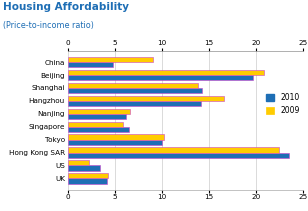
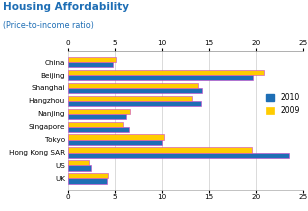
2009/China: 9.0 -> 5.1
2009/Hangzhou: 16.6 -> 13.2
2009/Hong Kong SAR: 22.4 -> 19.5
2010/US: 3.4 -> 2.5
